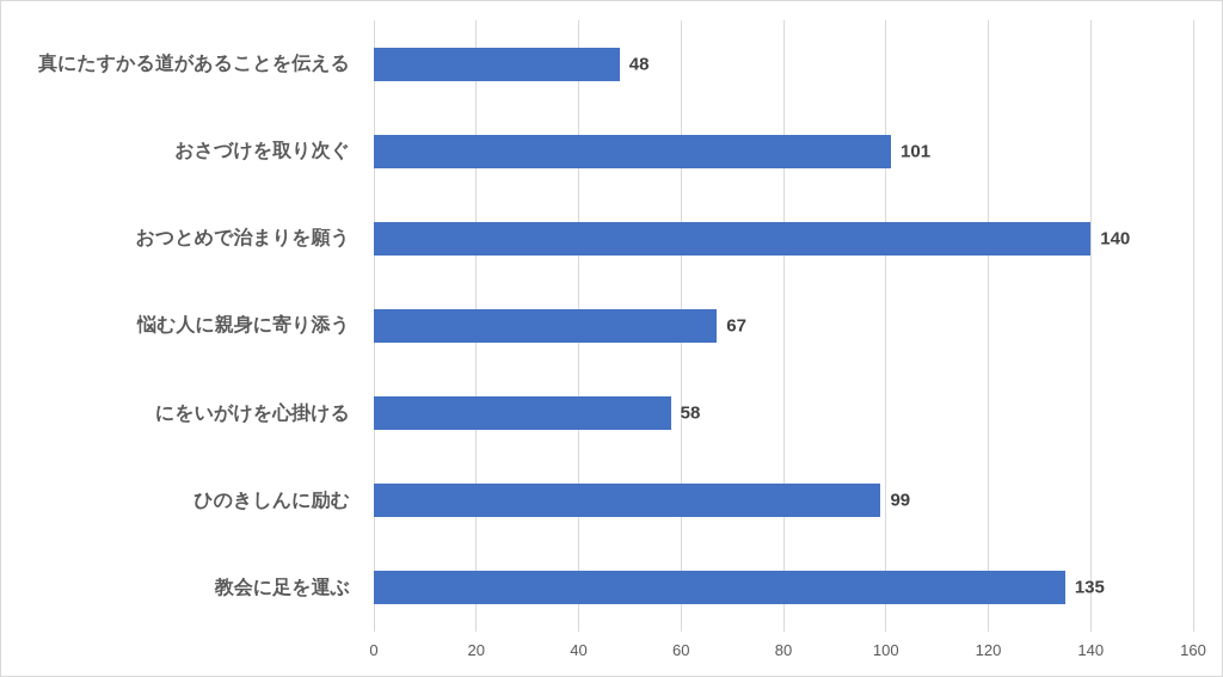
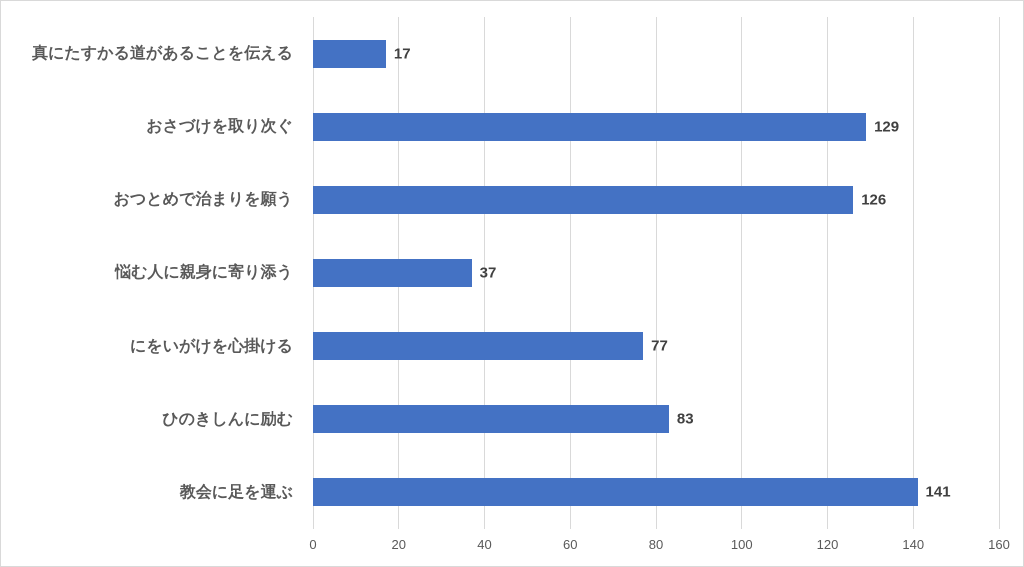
真にたすかる道があることを伝える: 48 -> 17
おさづけを取り次ぐ: 101 -> 129
おつとめで治まりを願う: 140 -> 126
悩む人に親身に寄り添う: 67 -> 37
にをいがけを心掛ける: 58 -> 77
ひのきしんに励む: 99 -> 83
教会に足を運ぶ: 135 -> 141
